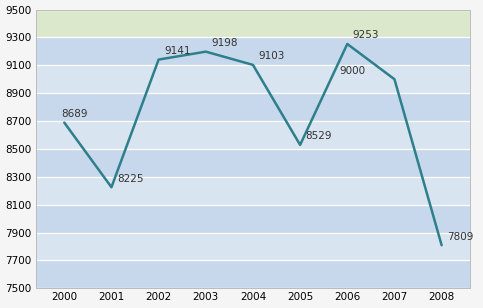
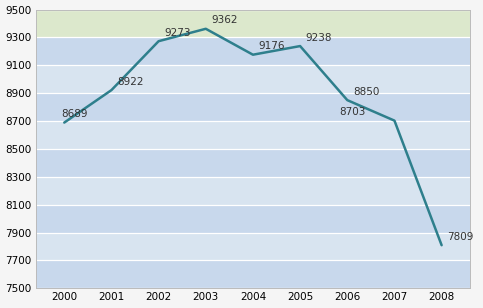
2001: 8225 -> 8922
2002: 9141 -> 9273
2003: 9198 -> 9362
2004: 9103 -> 9176
2005: 8529 -> 9238
2006: 9253 -> 8850
2007: 9000 -> 8703
